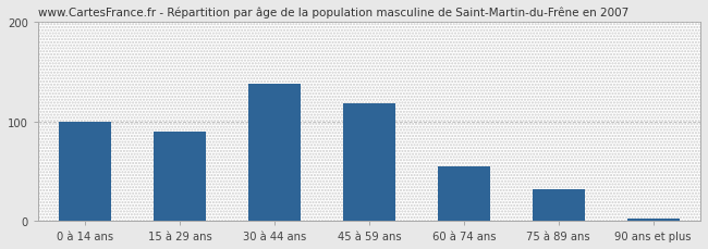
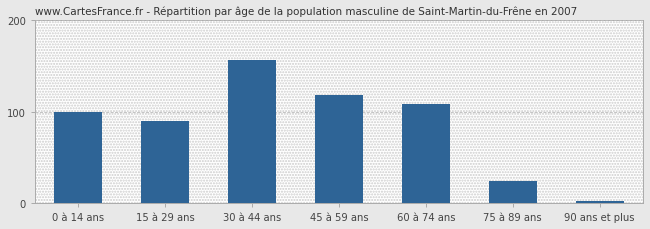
30 à 44 ans: 138 -> 156
60 à 74 ans: 55 -> 108
75 à 89 ans: 32 -> 24
